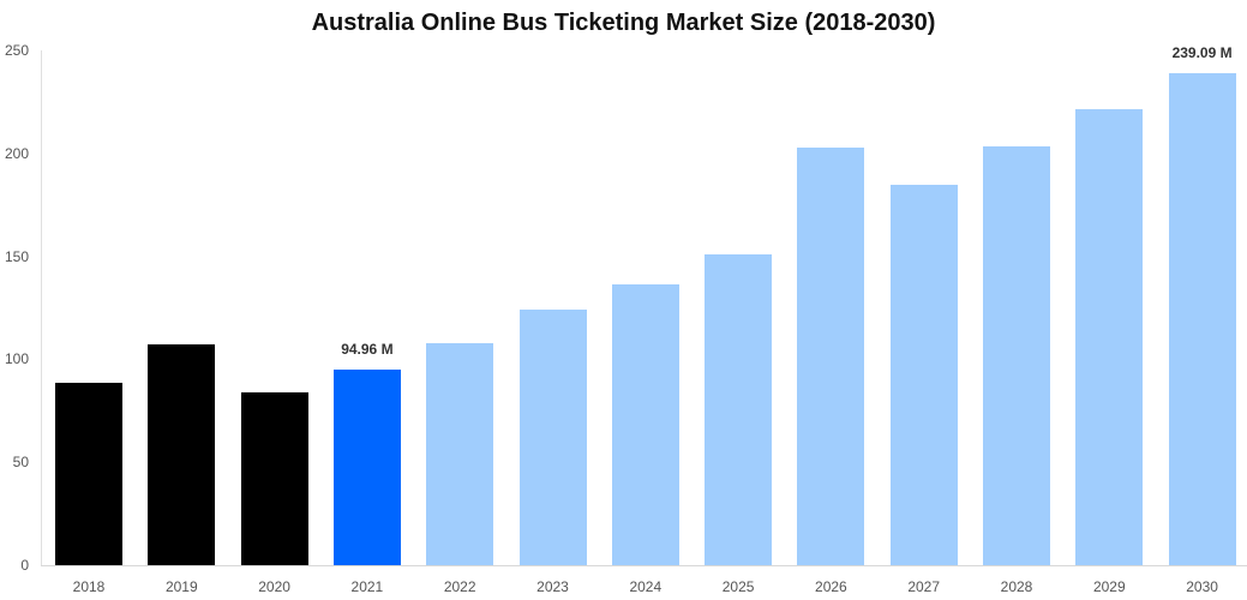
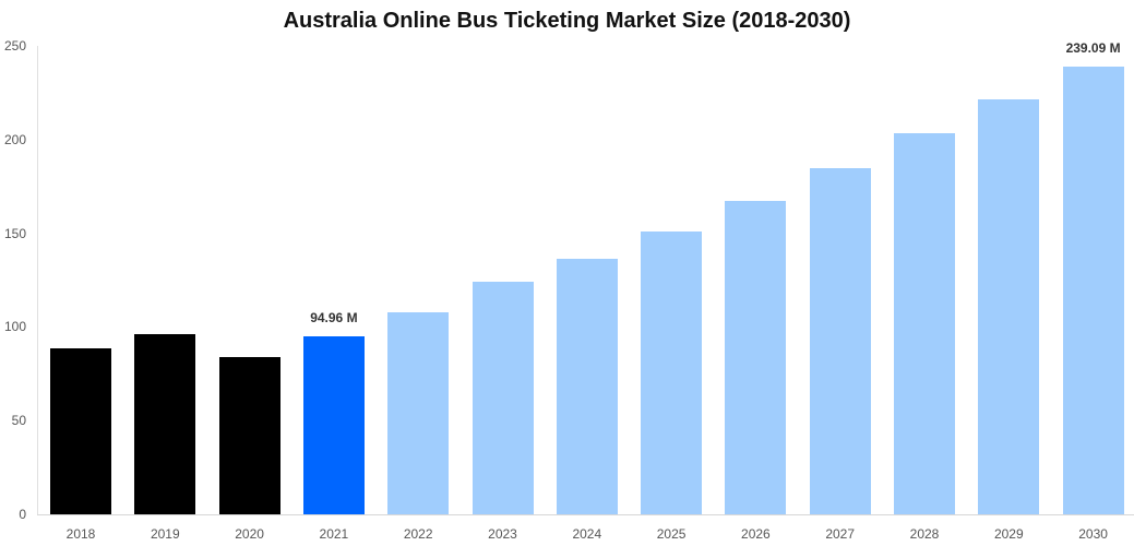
2019: 107 -> 96
2026: 203 -> 167
